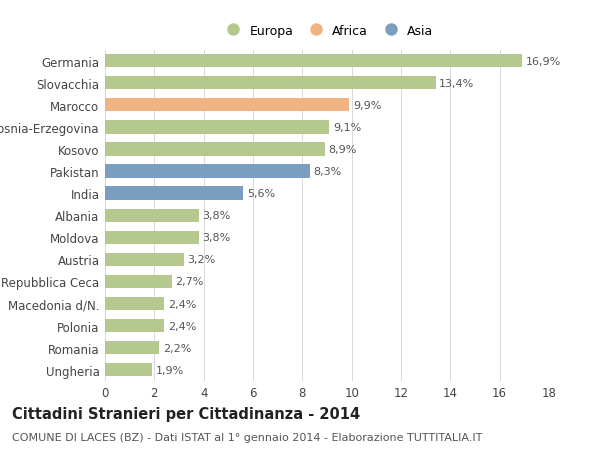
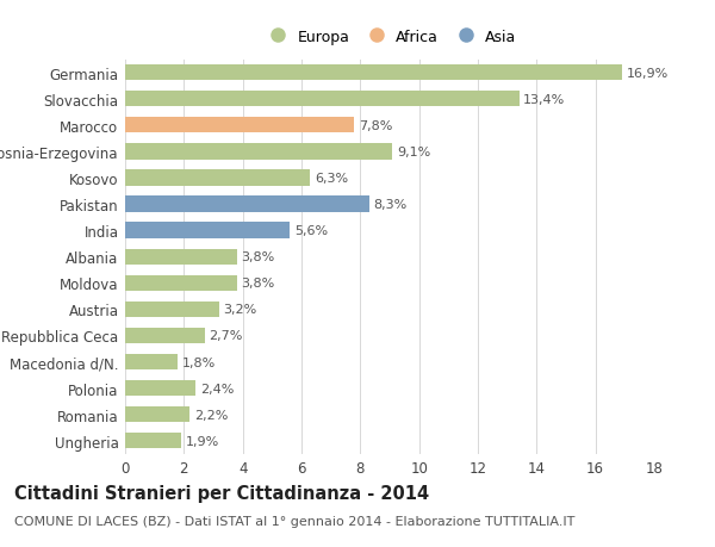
Marocco: 9,9% -> 7,8%
Kosovo: 8,9% -> 6,3%
Macedonia d/N.: 2,4% -> 1,8%
